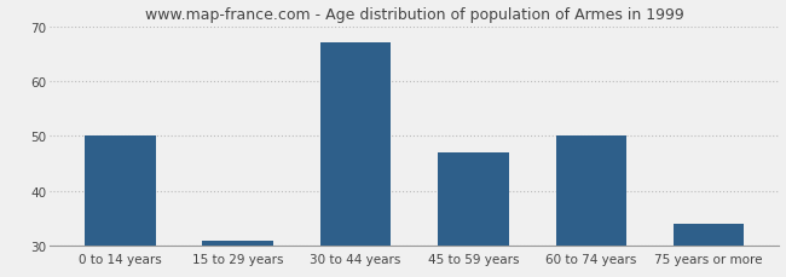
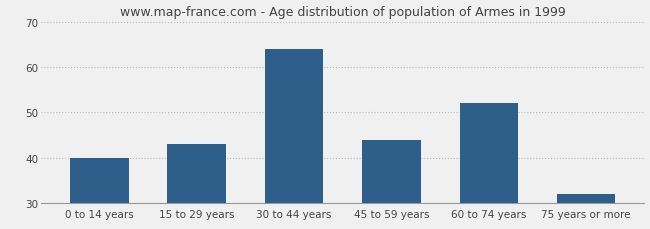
0 to 14 years: 50 -> 40
15 to 29 years: 31 -> 43
30 to 44 years: 67 -> 64
45 to 59 years: 47 -> 44
60 to 74 years: 50 -> 52
75 years or more: 34 -> 32
